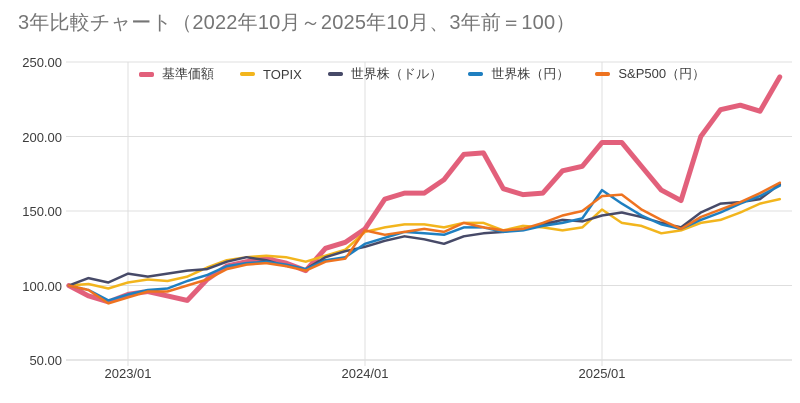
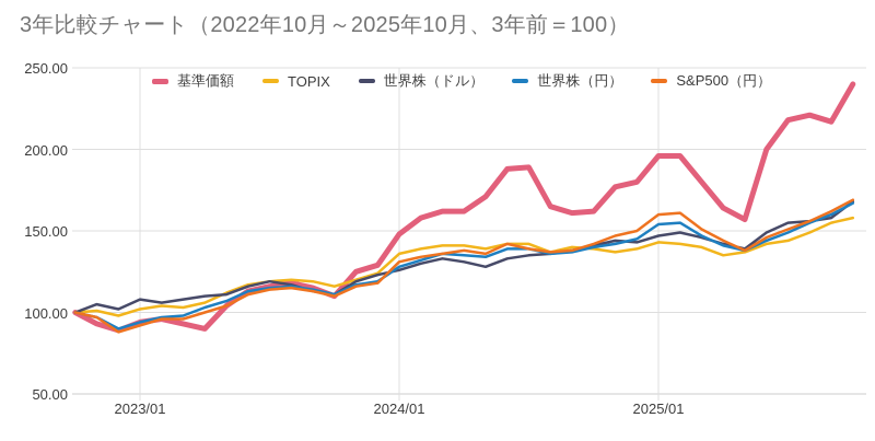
基準価額/2024/01: 138 -> 148
S&P500（円）/2024/01: 137 -> 131
TOPIX/2025/01: 151 -> 143
世界株（円）/2025/01: 164 -> 154
